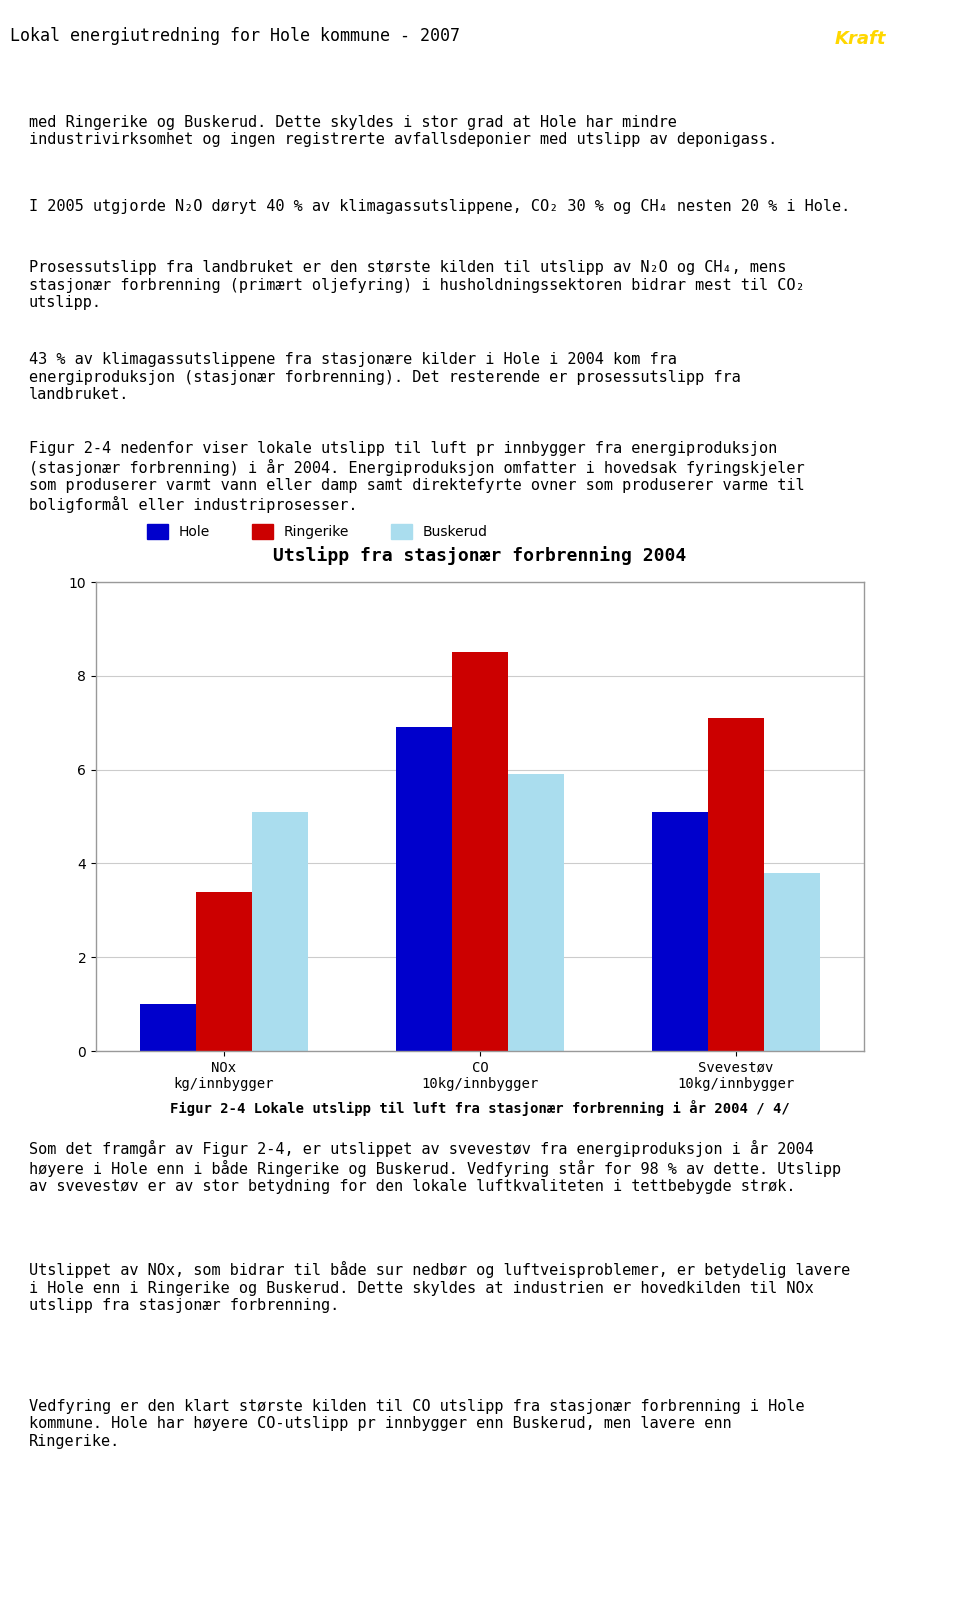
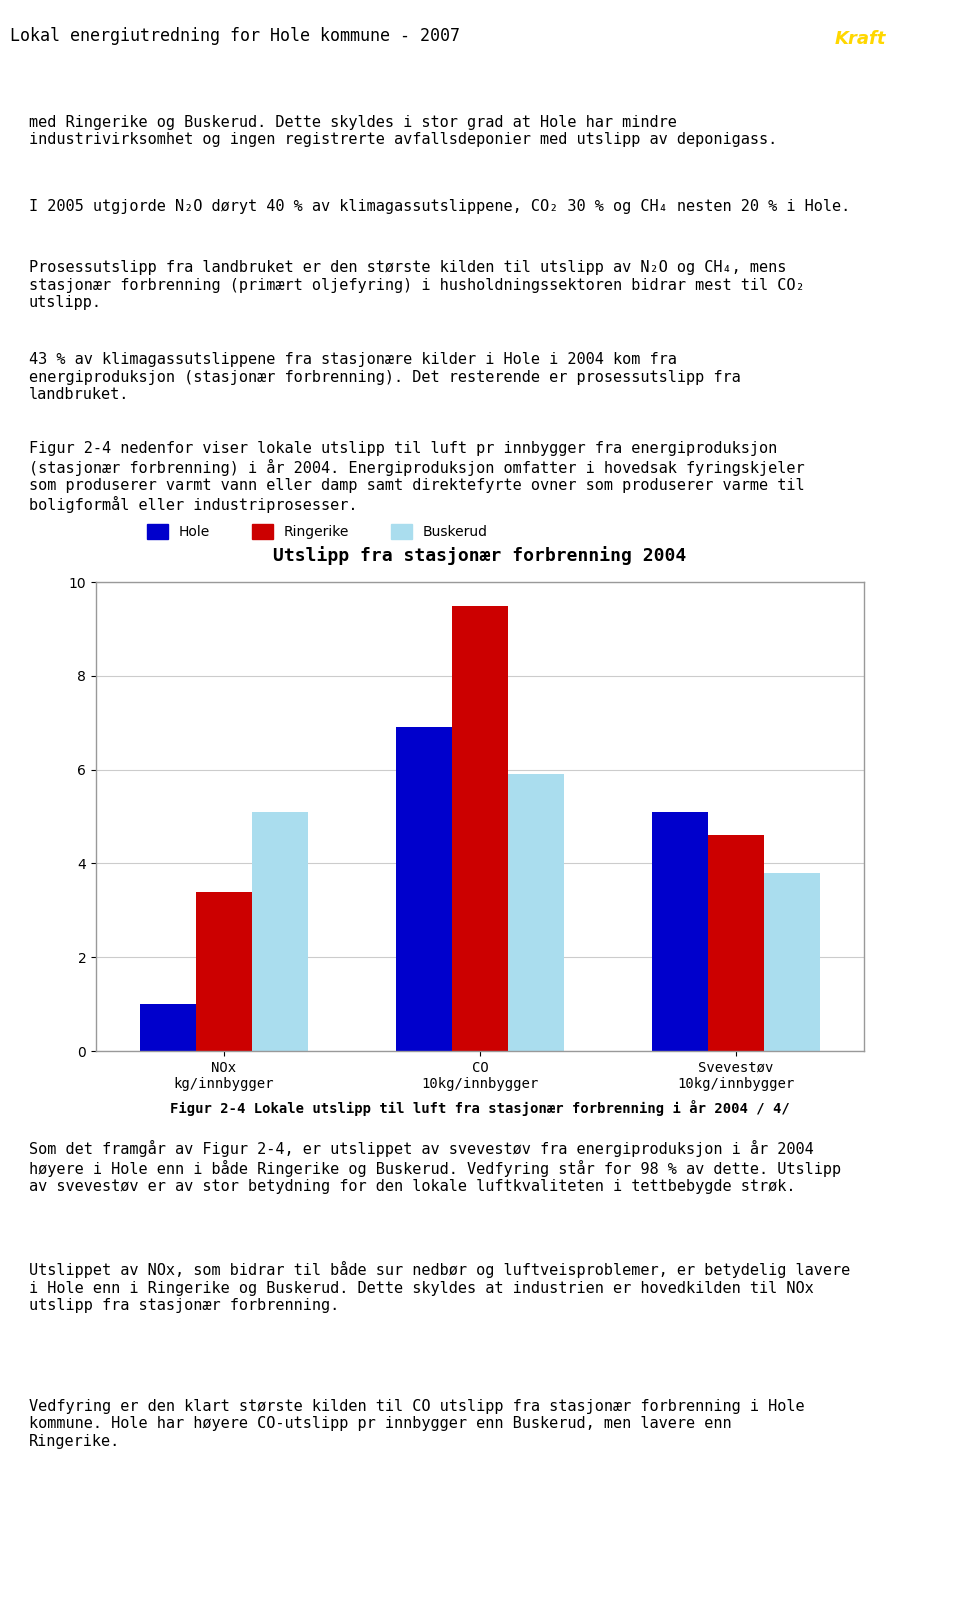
Ringerike/CO 10kg/innbygger: 8.5 -> 9.5
Ringerike/Svevestøv 10kg/innbygger: 7.1 -> 4.6
